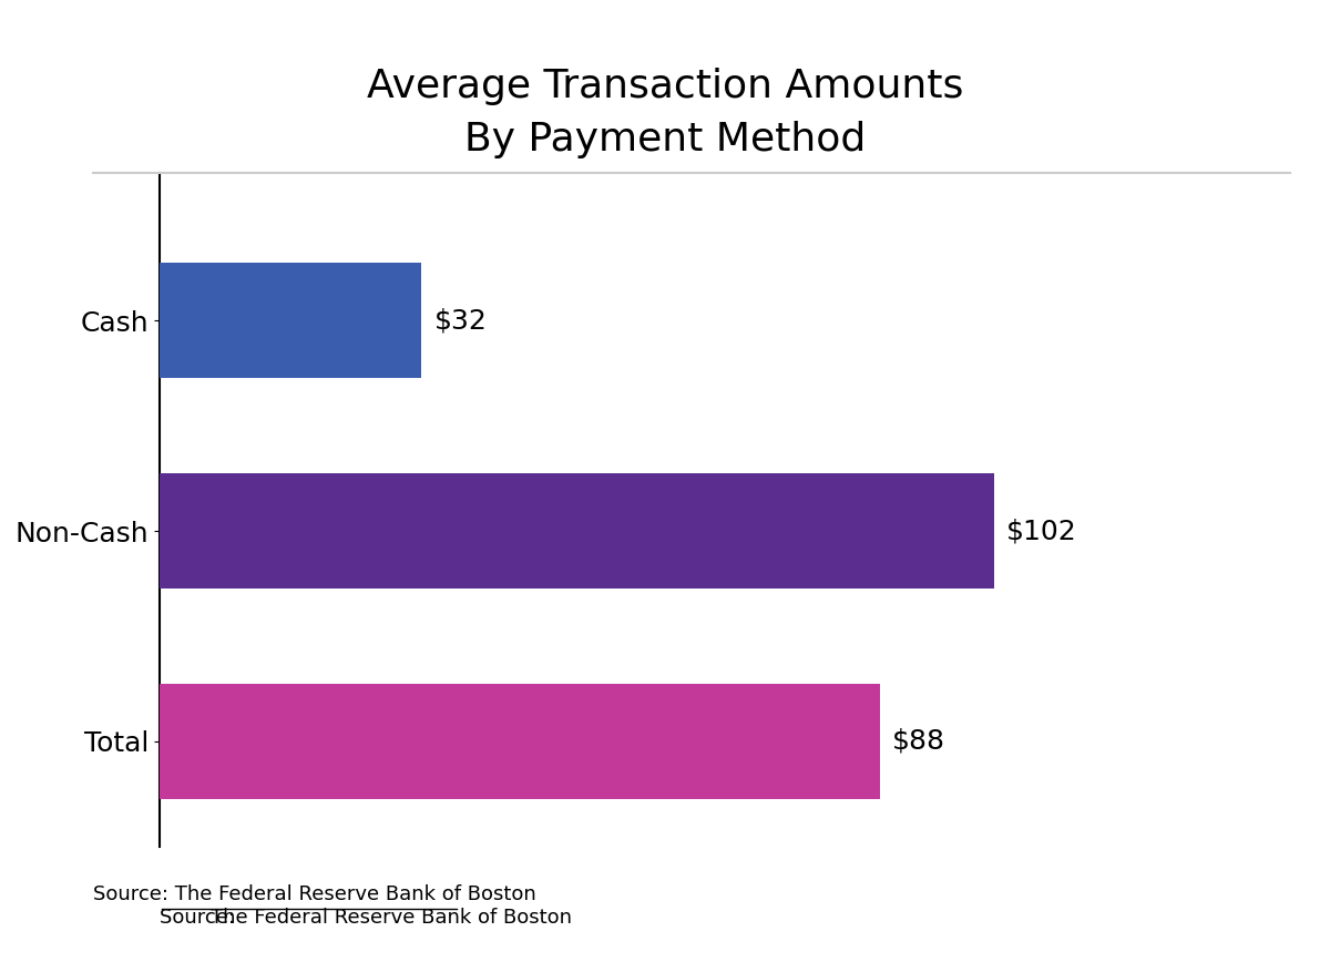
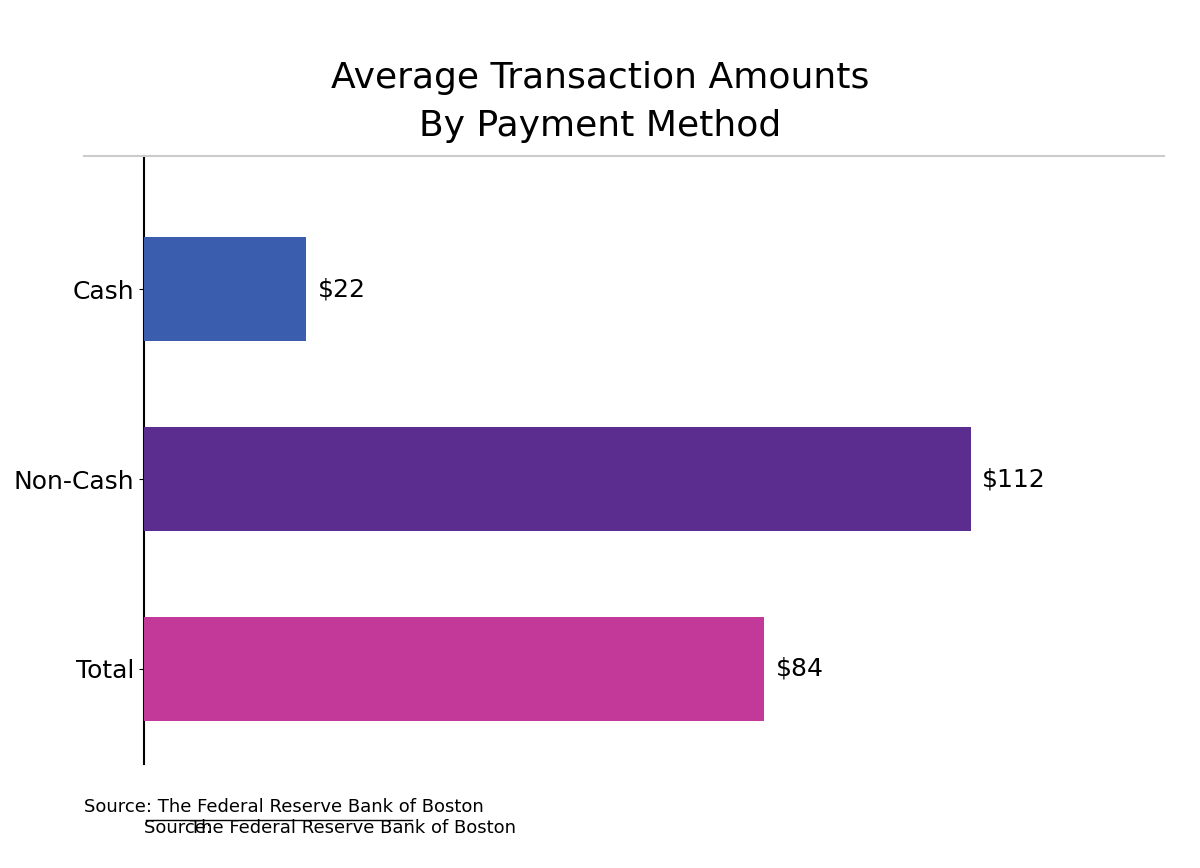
Cash: $32 -> $22
Non-Cash: $102 -> $112
Total: $88 -> $84
